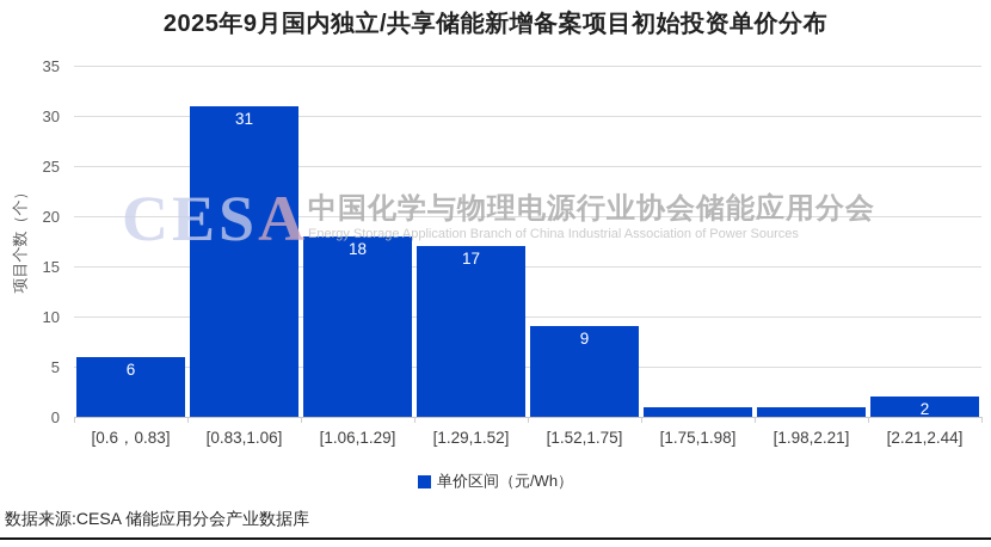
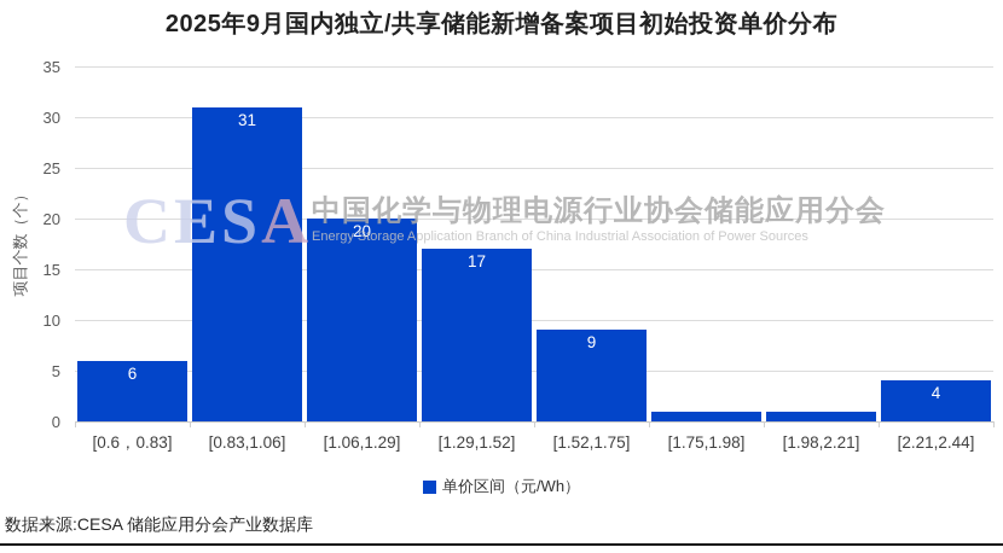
[1.06,1.29]: 18 -> 20
[2.21,2.44]: 2 -> 4
